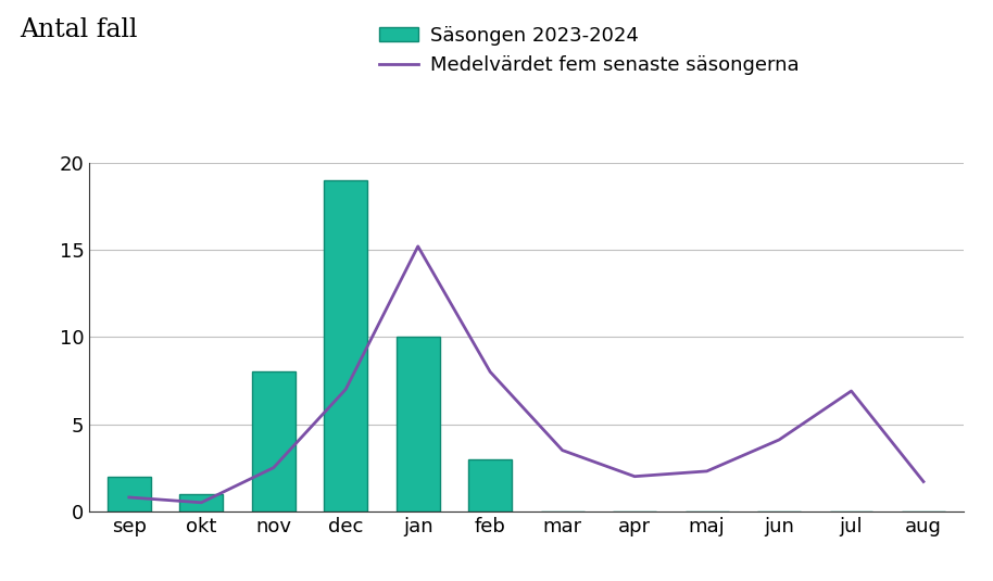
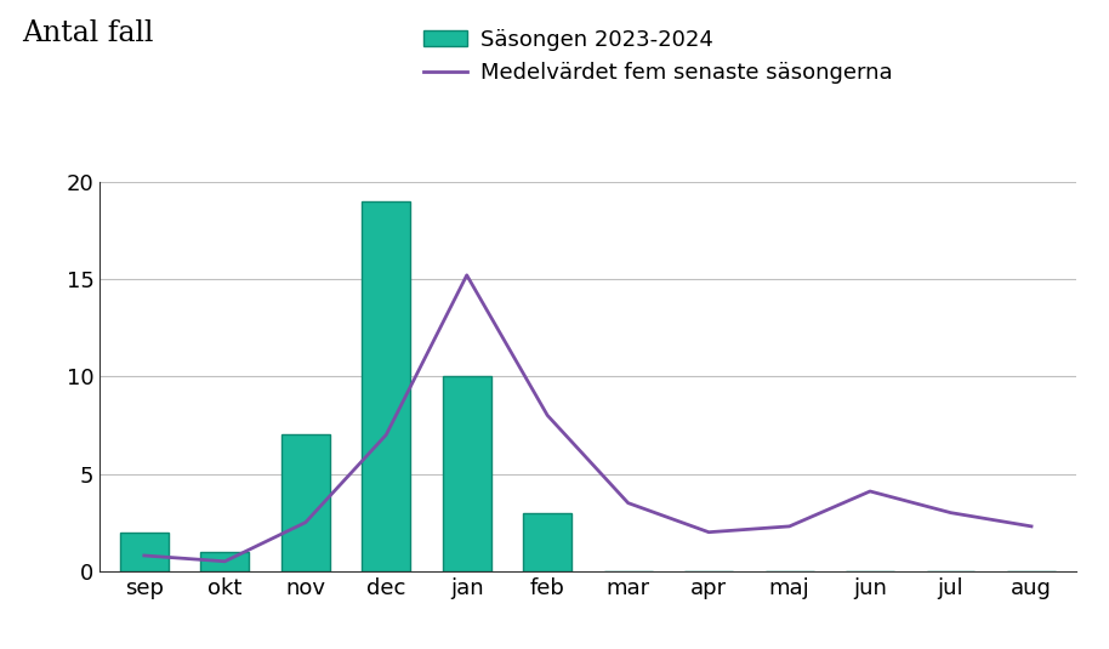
Säsongen 2023-2024/nov: 8 -> 7
Medelvärdet fem senaste säsongerna/jul: 6.9 -> 3.0
Medelvärdet fem senaste säsongerna/aug: 1.7 -> 2.3
